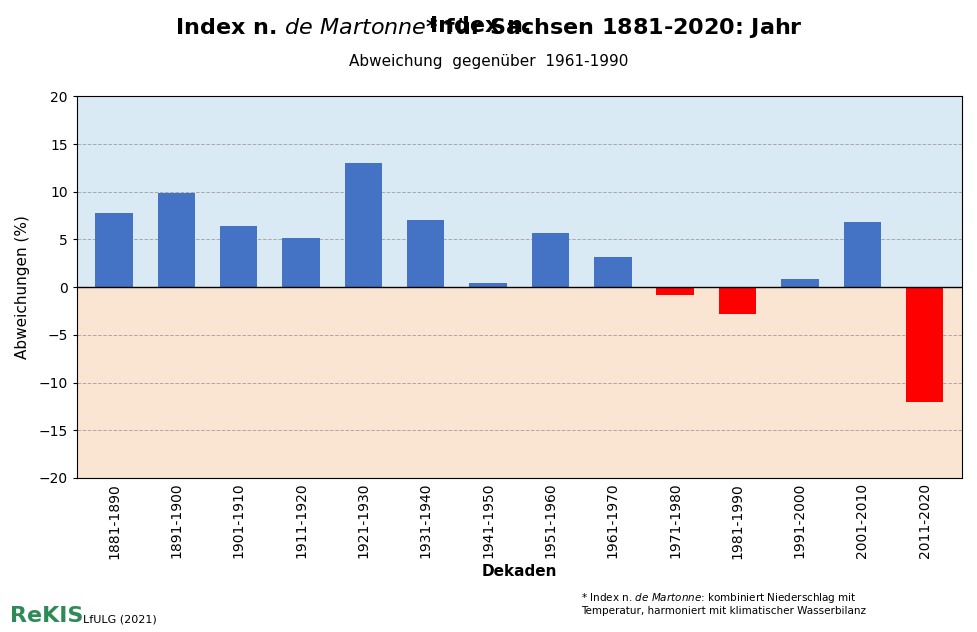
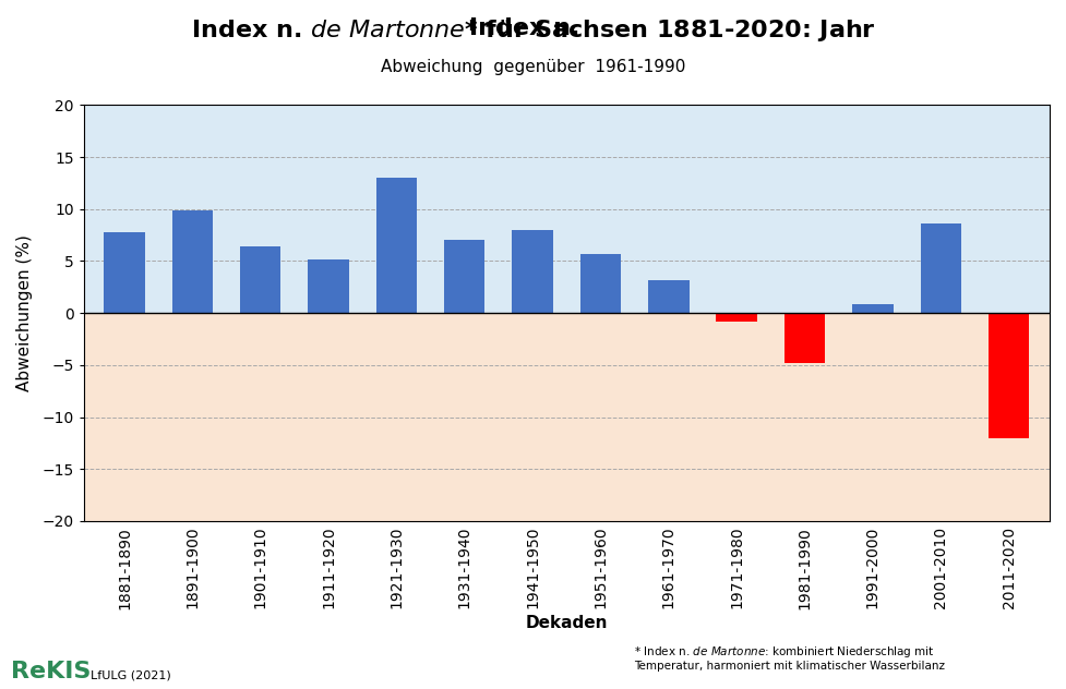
1941-1950: 0.4 -> 8.0
1981-1990: -2.8 -> -4.8
2001-2010: 6.8 -> 8.6
